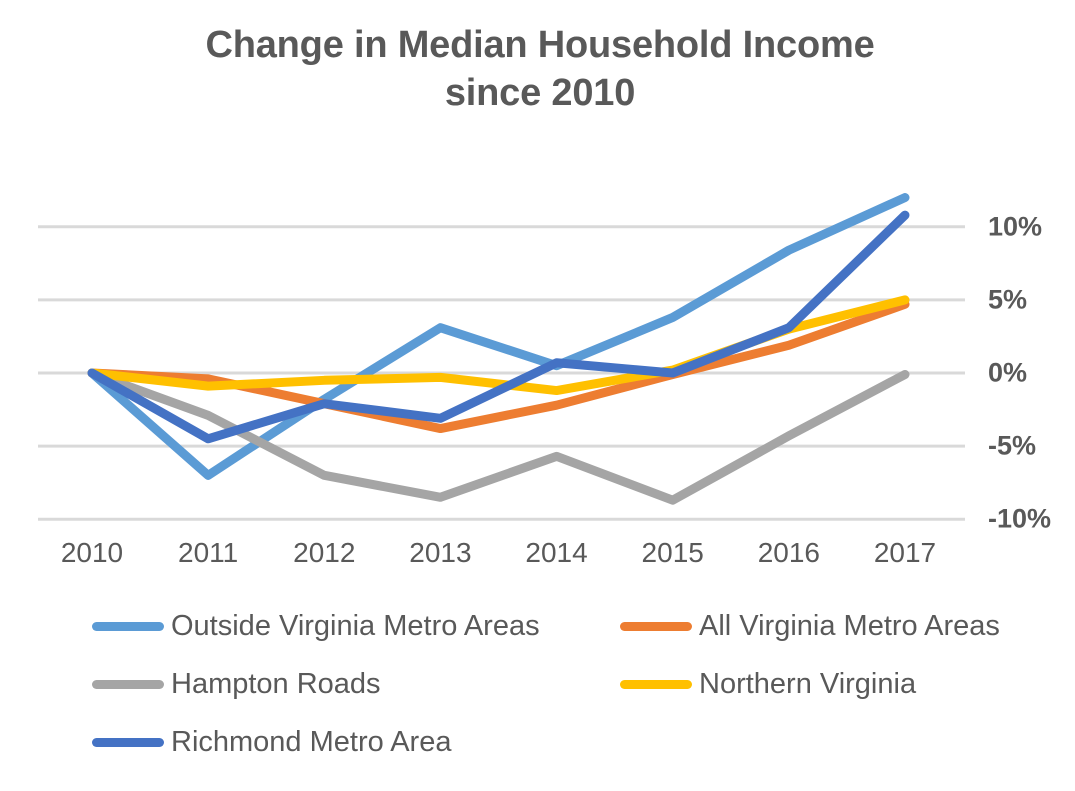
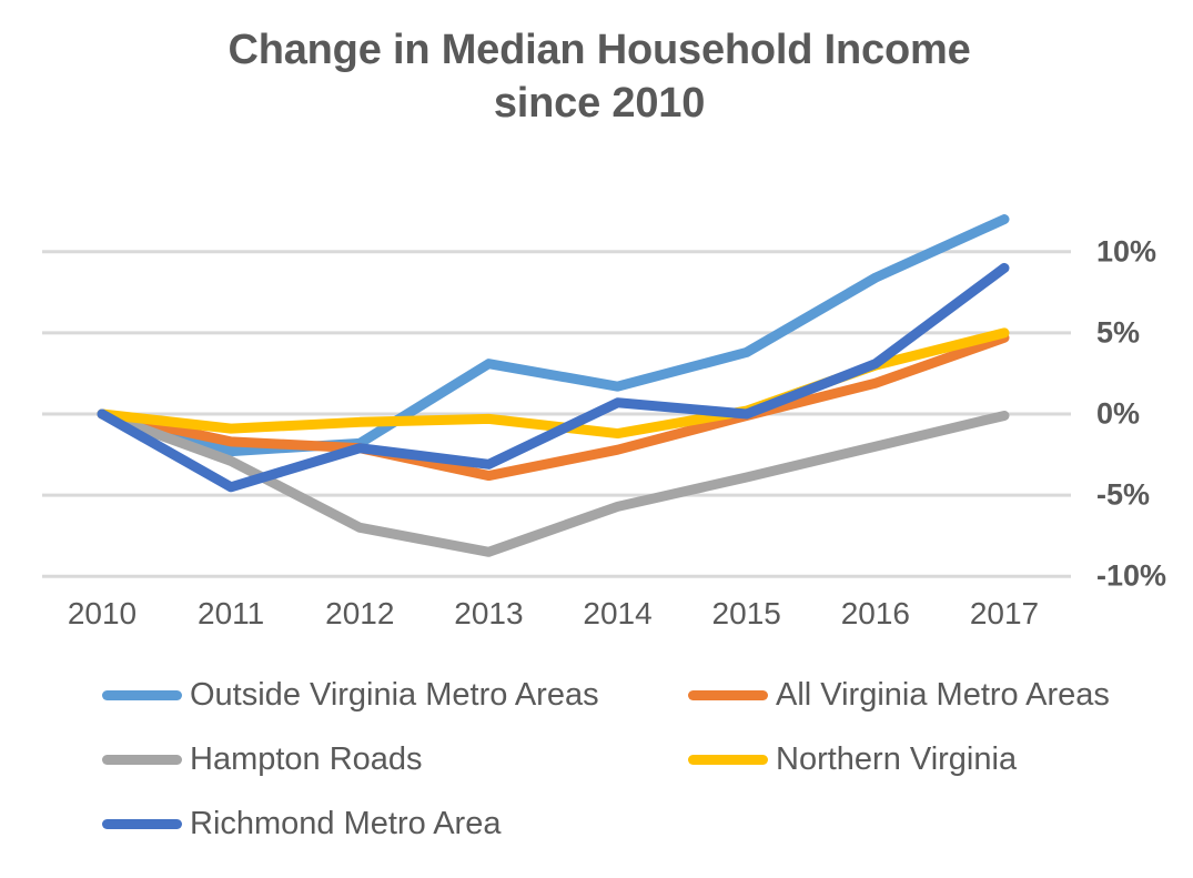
Outside Virginia Metro Areas/2011: -7.0% -> -2.3%
All Virginia Metro Areas/2011: -0.4% -> -1.7%
Outside Virginia Metro Areas/2014: 0.5% -> 1.7%
Hampton Roads/2015: -8.7% -> -3.9%
Hampton Roads/2016: -4.3% -> -2.0%
Richmond Metro Area/2017: 10.8% -> 9.0%
